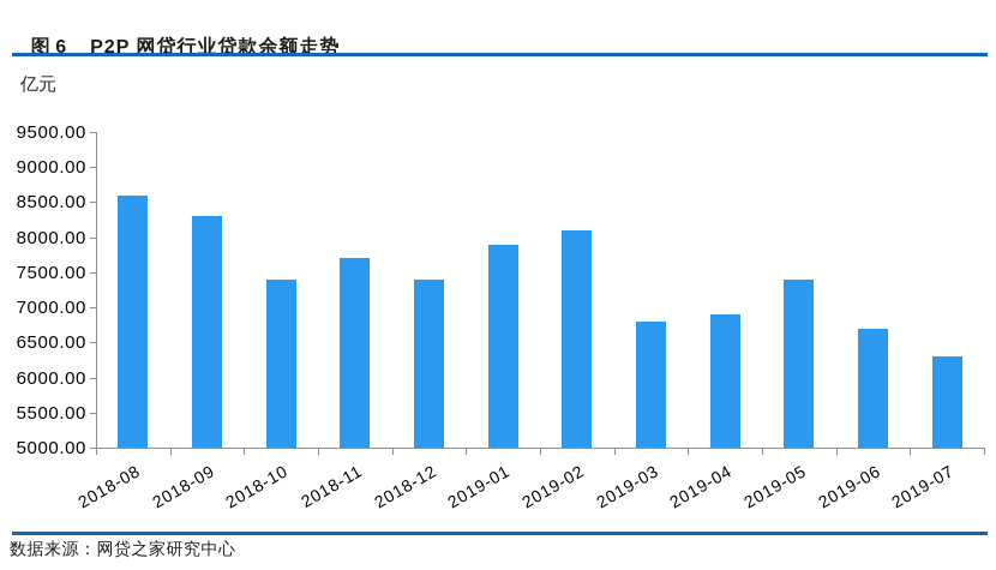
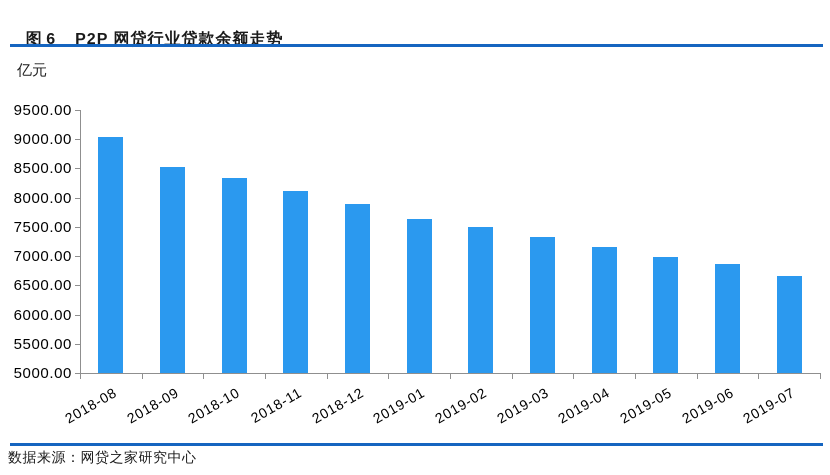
2018-08: 8600 -> 9000
2018-09: 8300 -> 8500
2018-10: 7400 -> 8300
2018-11: 7700 -> 8100
2018-12: 7400 -> 7900
2019-01: 7900 -> 7600
2019-02: 8100 -> 7500
2019-03: 6800 -> 7300
2019-04: 6900 -> 7200
2019-05: 7400 -> 7000
2019-06: 6700 -> 6900
2019-07: 6300 -> 6700
